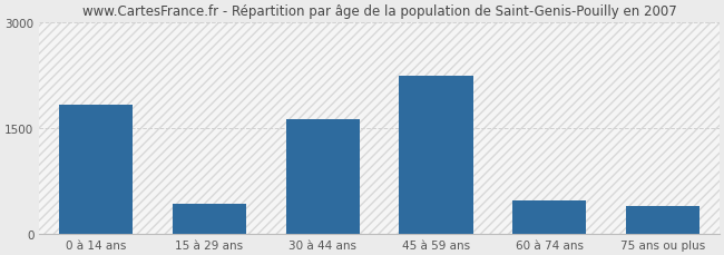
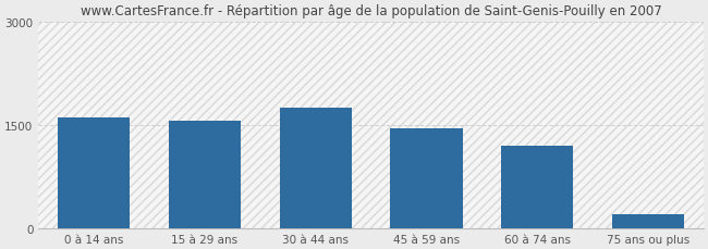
0 à 14 ans: 1840 -> 1610
15 à 29 ans: 420 -> 1560
30 à 44 ans: 1620 -> 1760
45 à 59 ans: 2240 -> 1460
60 à 74 ans: 480 -> 1200
75 ans ou plus: 400 -> 200
